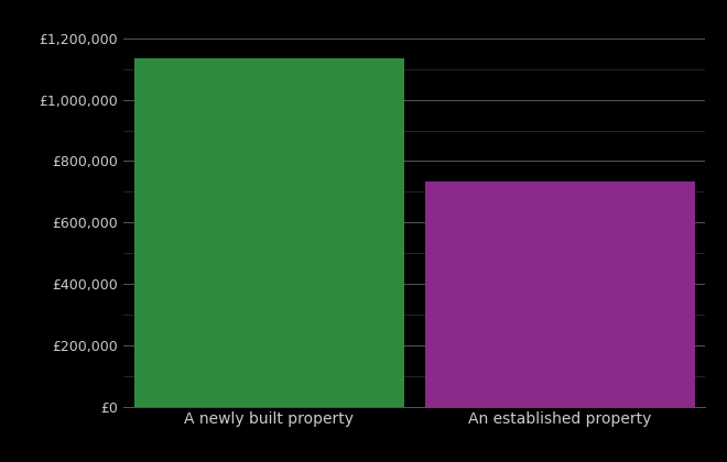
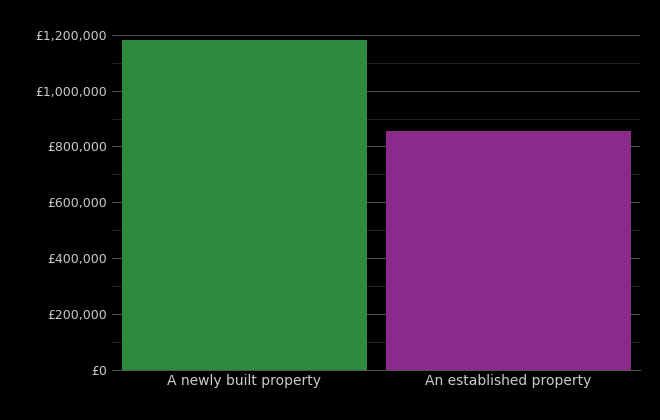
A newly built property: £1,135,000 -> £1,180,000
An established property: £735,000 -> £855,000
